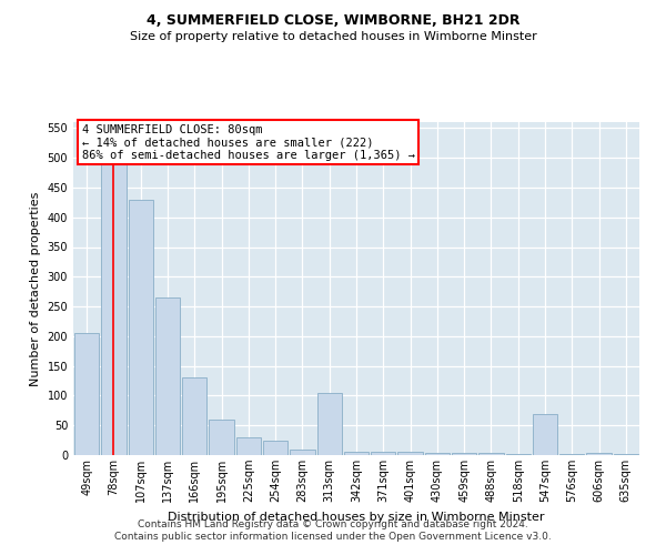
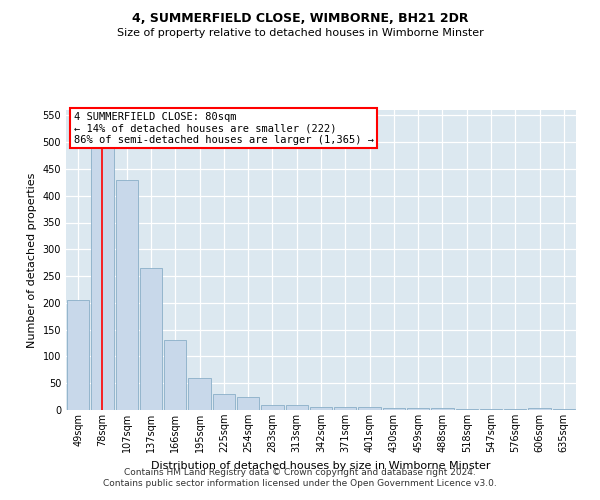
313sqm: 104 -> 10
547sqm: 70 -> 2
